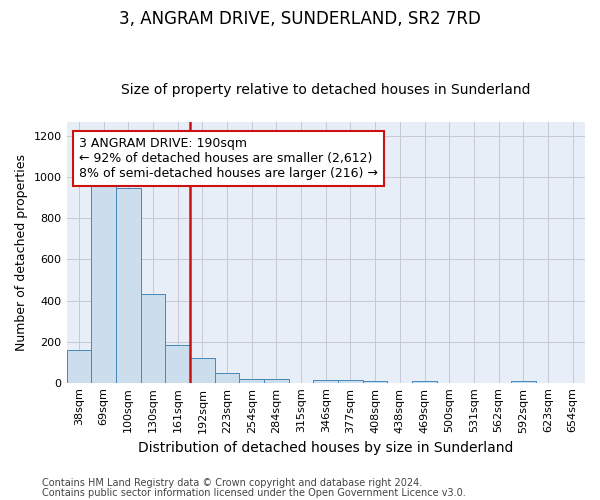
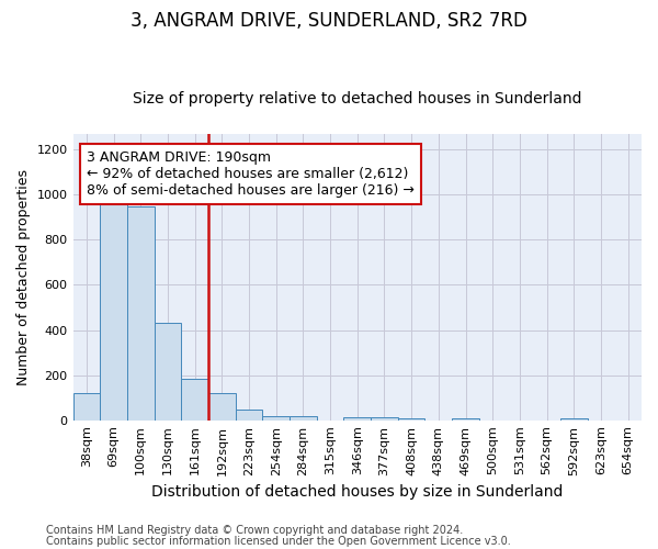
38sqm: 160 -> 120
